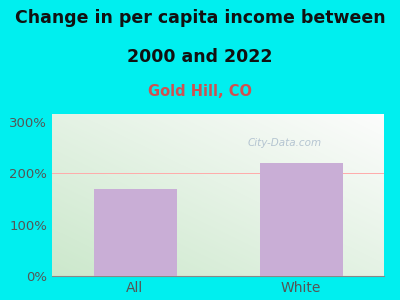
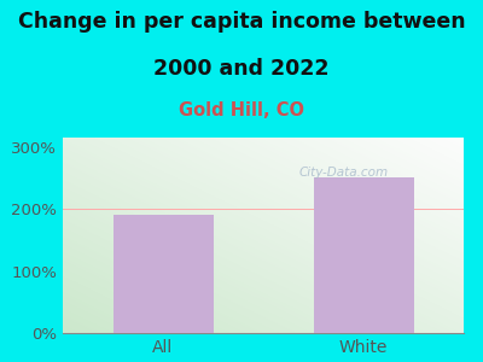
All: 170% -> 190%
White: 220% -> 250%
